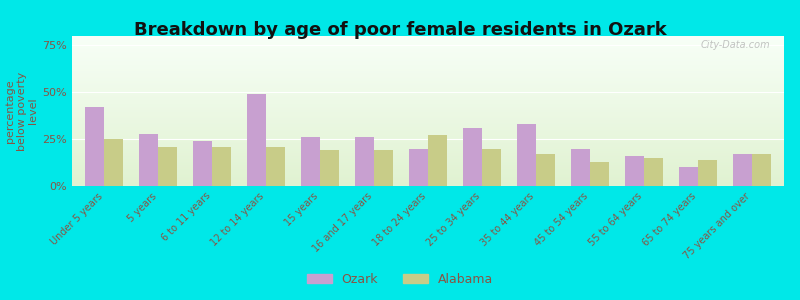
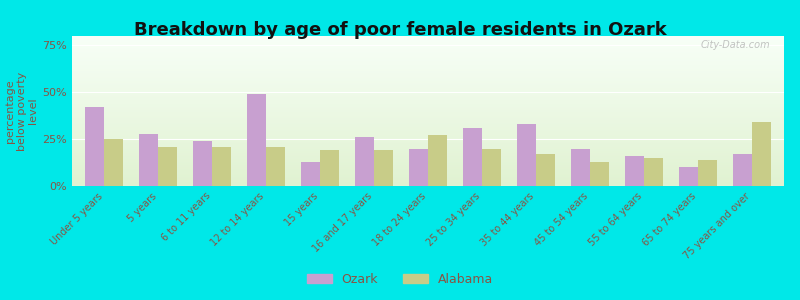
Ozark/15 years: 26% -> 13%
Alabama/75 years and over: 17% -> 34%
